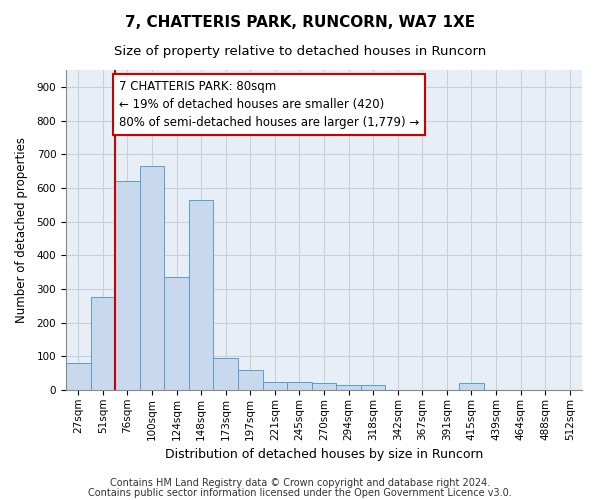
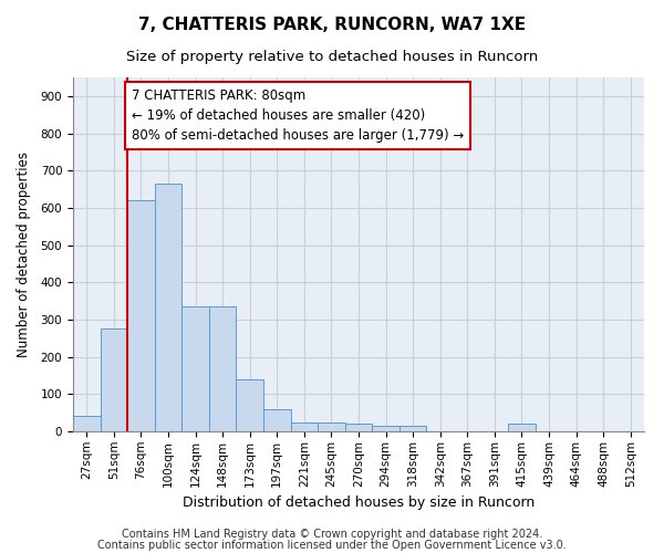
27sqm: 80 -> 42
148sqm: 565 -> 335
173sqm: 95 -> 140
